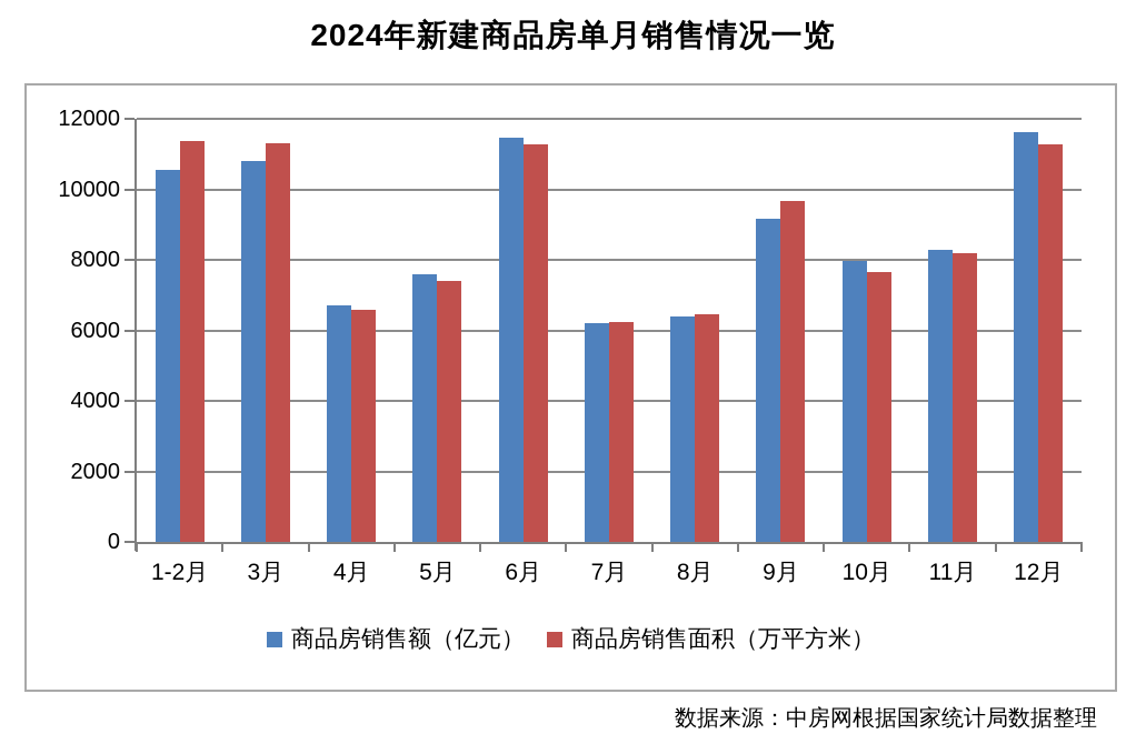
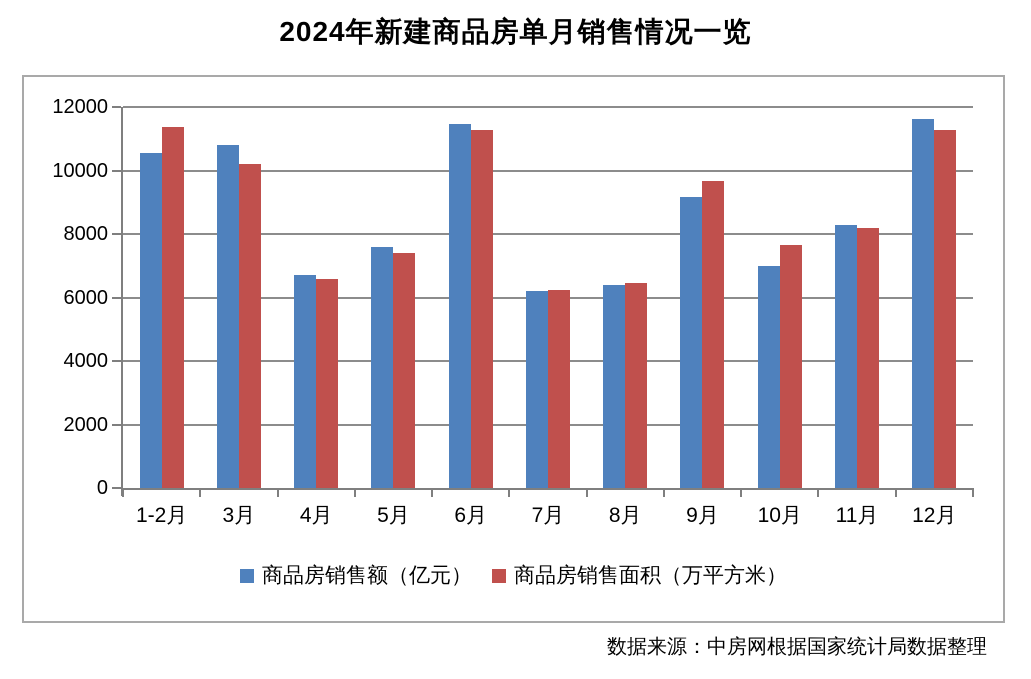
商品房销售面积（万平方米）/3月: 11300 -> 10200
商品房销售额（亿元）/10月: 8000 -> 7000
